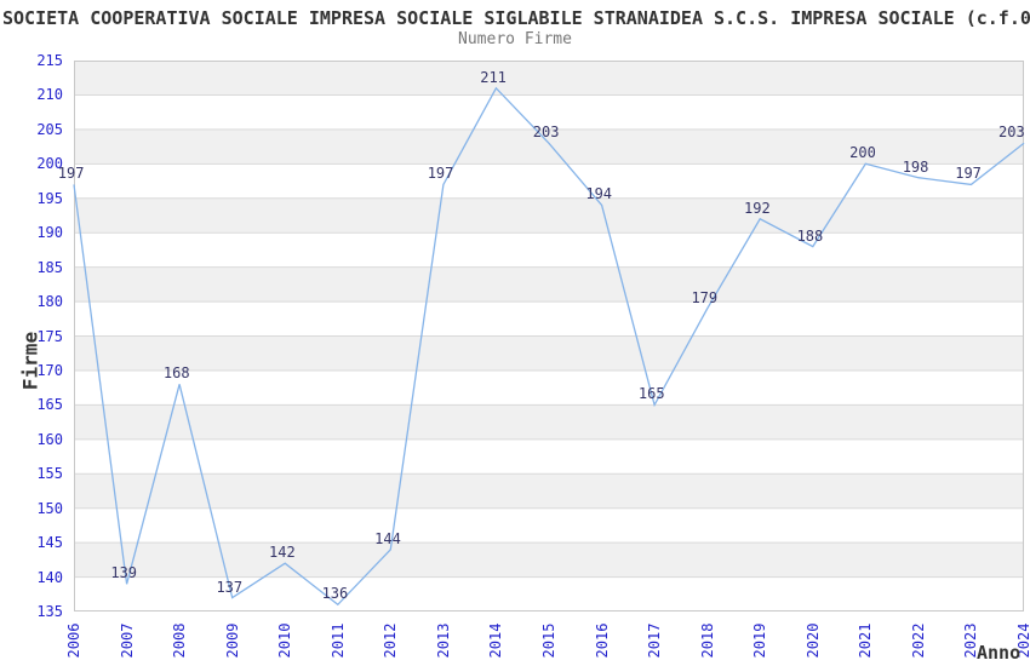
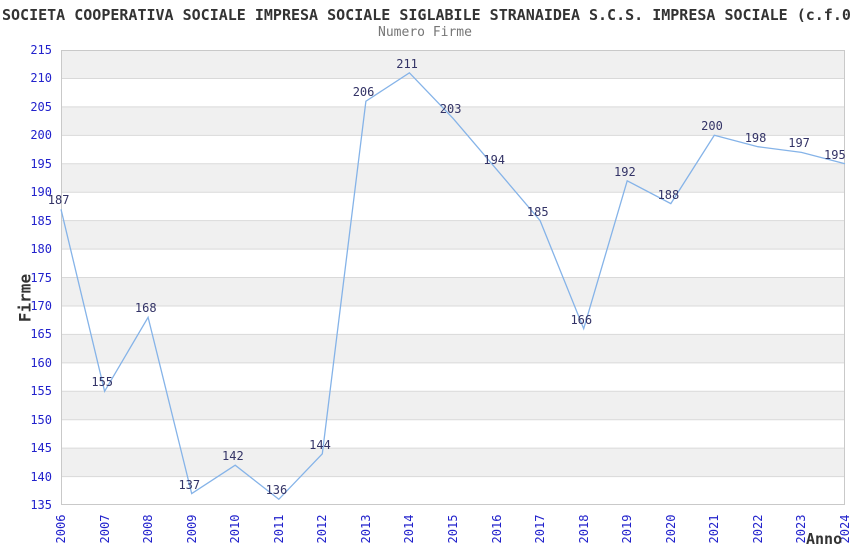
2006: 197 -> 187
2007: 139 -> 155
2013: 197 -> 206
2017: 165 -> 185
2018: 179 -> 166
2024: 203 -> 195
